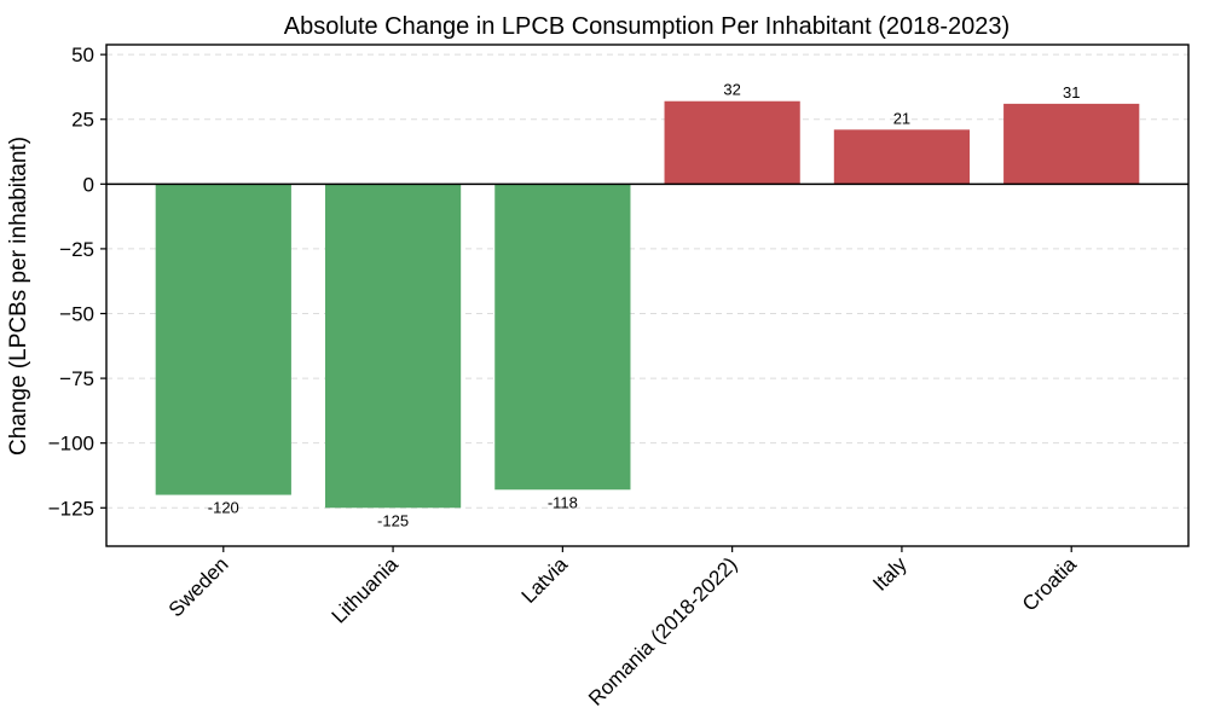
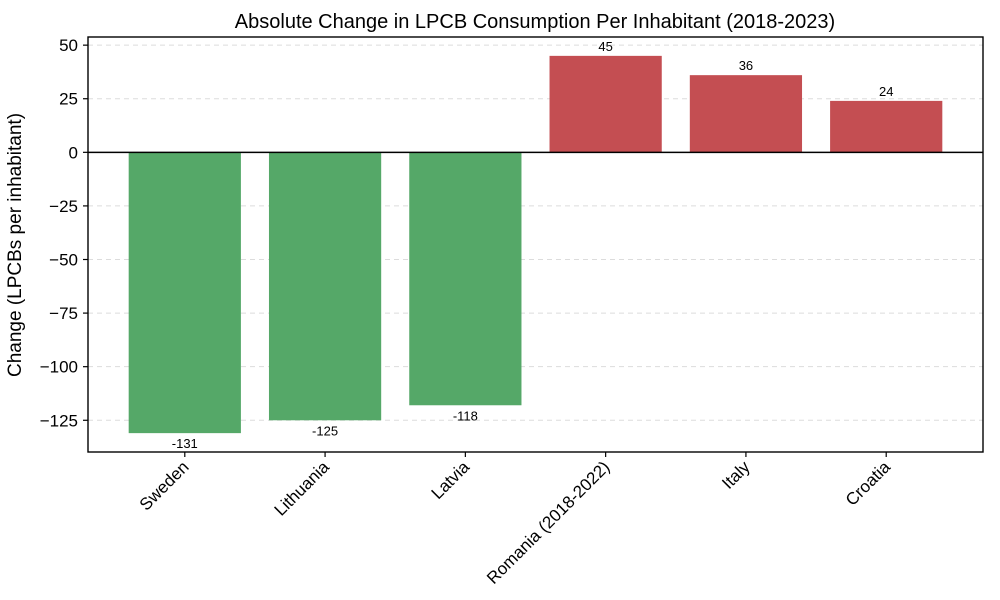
Sweden: -120 -> -131
Romania (2018-2022): 32 -> 45
Italy: 21 -> 36
Croatia: 31 -> 24
